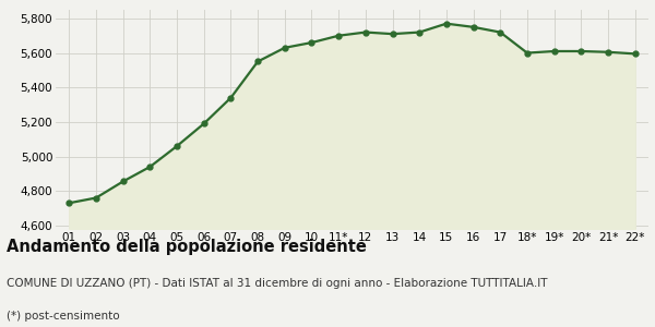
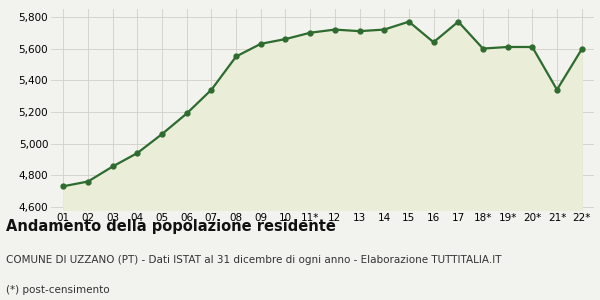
16: 5,750 -> 5,640
17: 5,720 -> 5,770
21*: 5,600 -> 5,340
